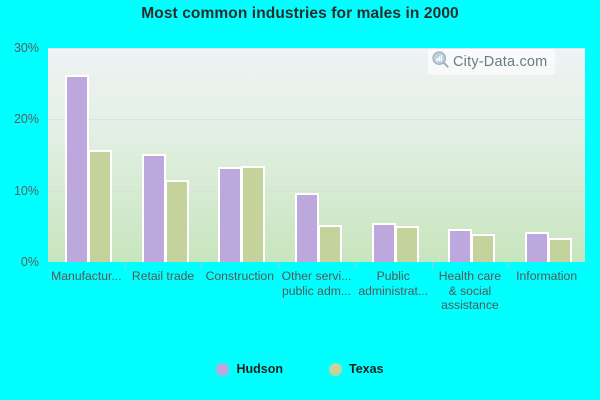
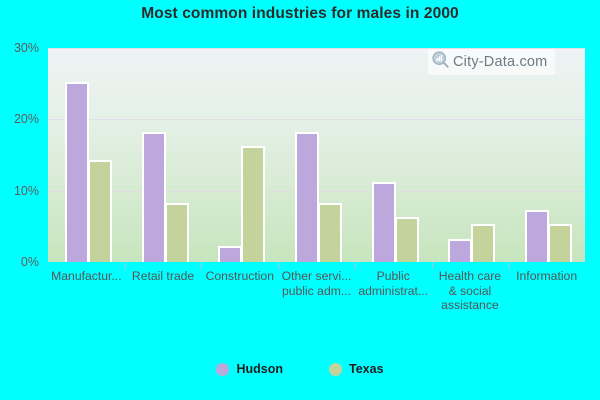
Hudson/Manufactur...: 26% -> 25%
Texas/Manufactur...: 15% -> 14%
Hudson/Retail trade: 15% -> 18%
Texas/Retail trade: 11% -> 8%
Hudson/Construction: 13% -> 2%
Texas/Construction: 13% -> 16%
Hudson/Other servi... public adm...: 9% -> 18%
Texas/Other servi... public adm...: 5% -> 8%
Hudson/Public administrat...: 5% -> 11%
Texas/Public administrat...: 5% -> 6%
Hudson/Health care & social assistance: 4% -> 3%
Texas/Health care & social assistance: 4% -> 5%
Hudson/Information: 4% -> 7%
Texas/Information: 3% -> 5%
